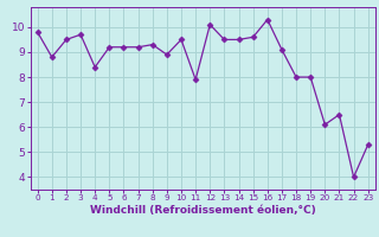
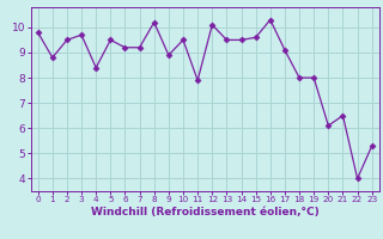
5: 9.2 -> 9.5
8: 9.3 -> 10.2
